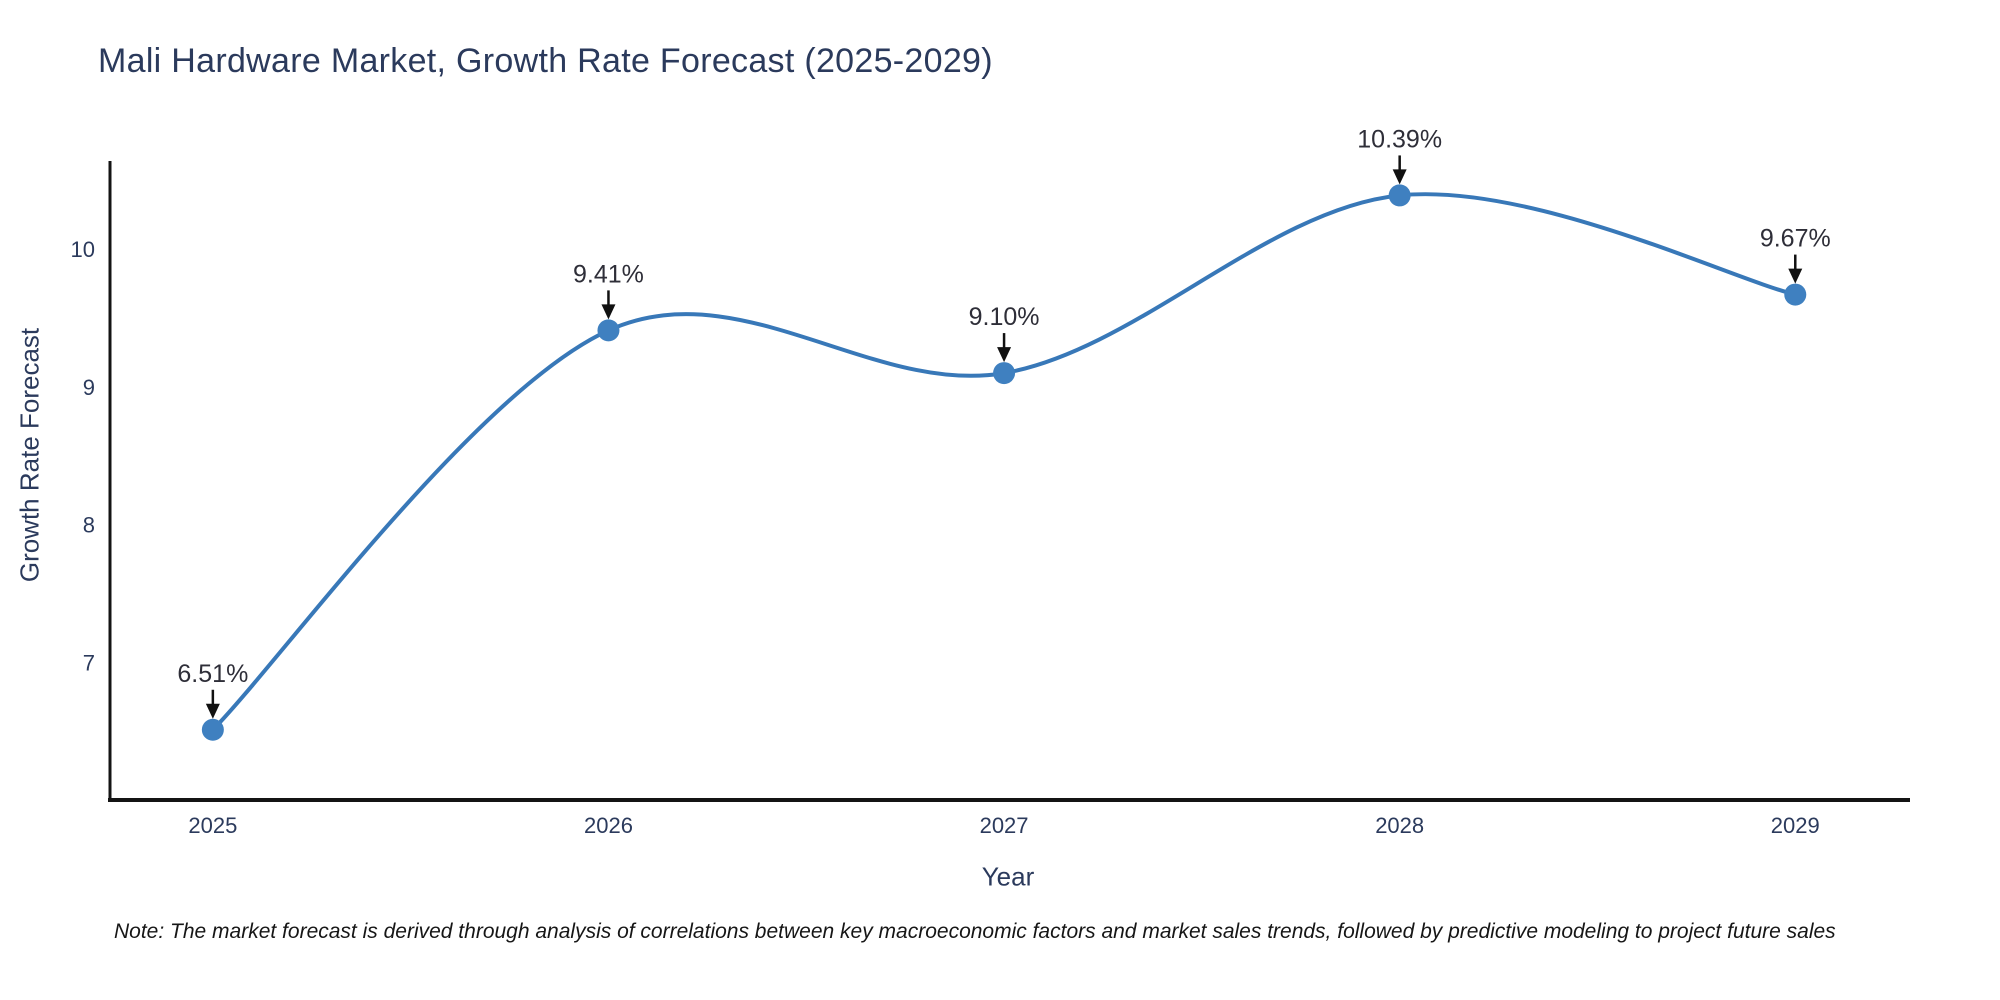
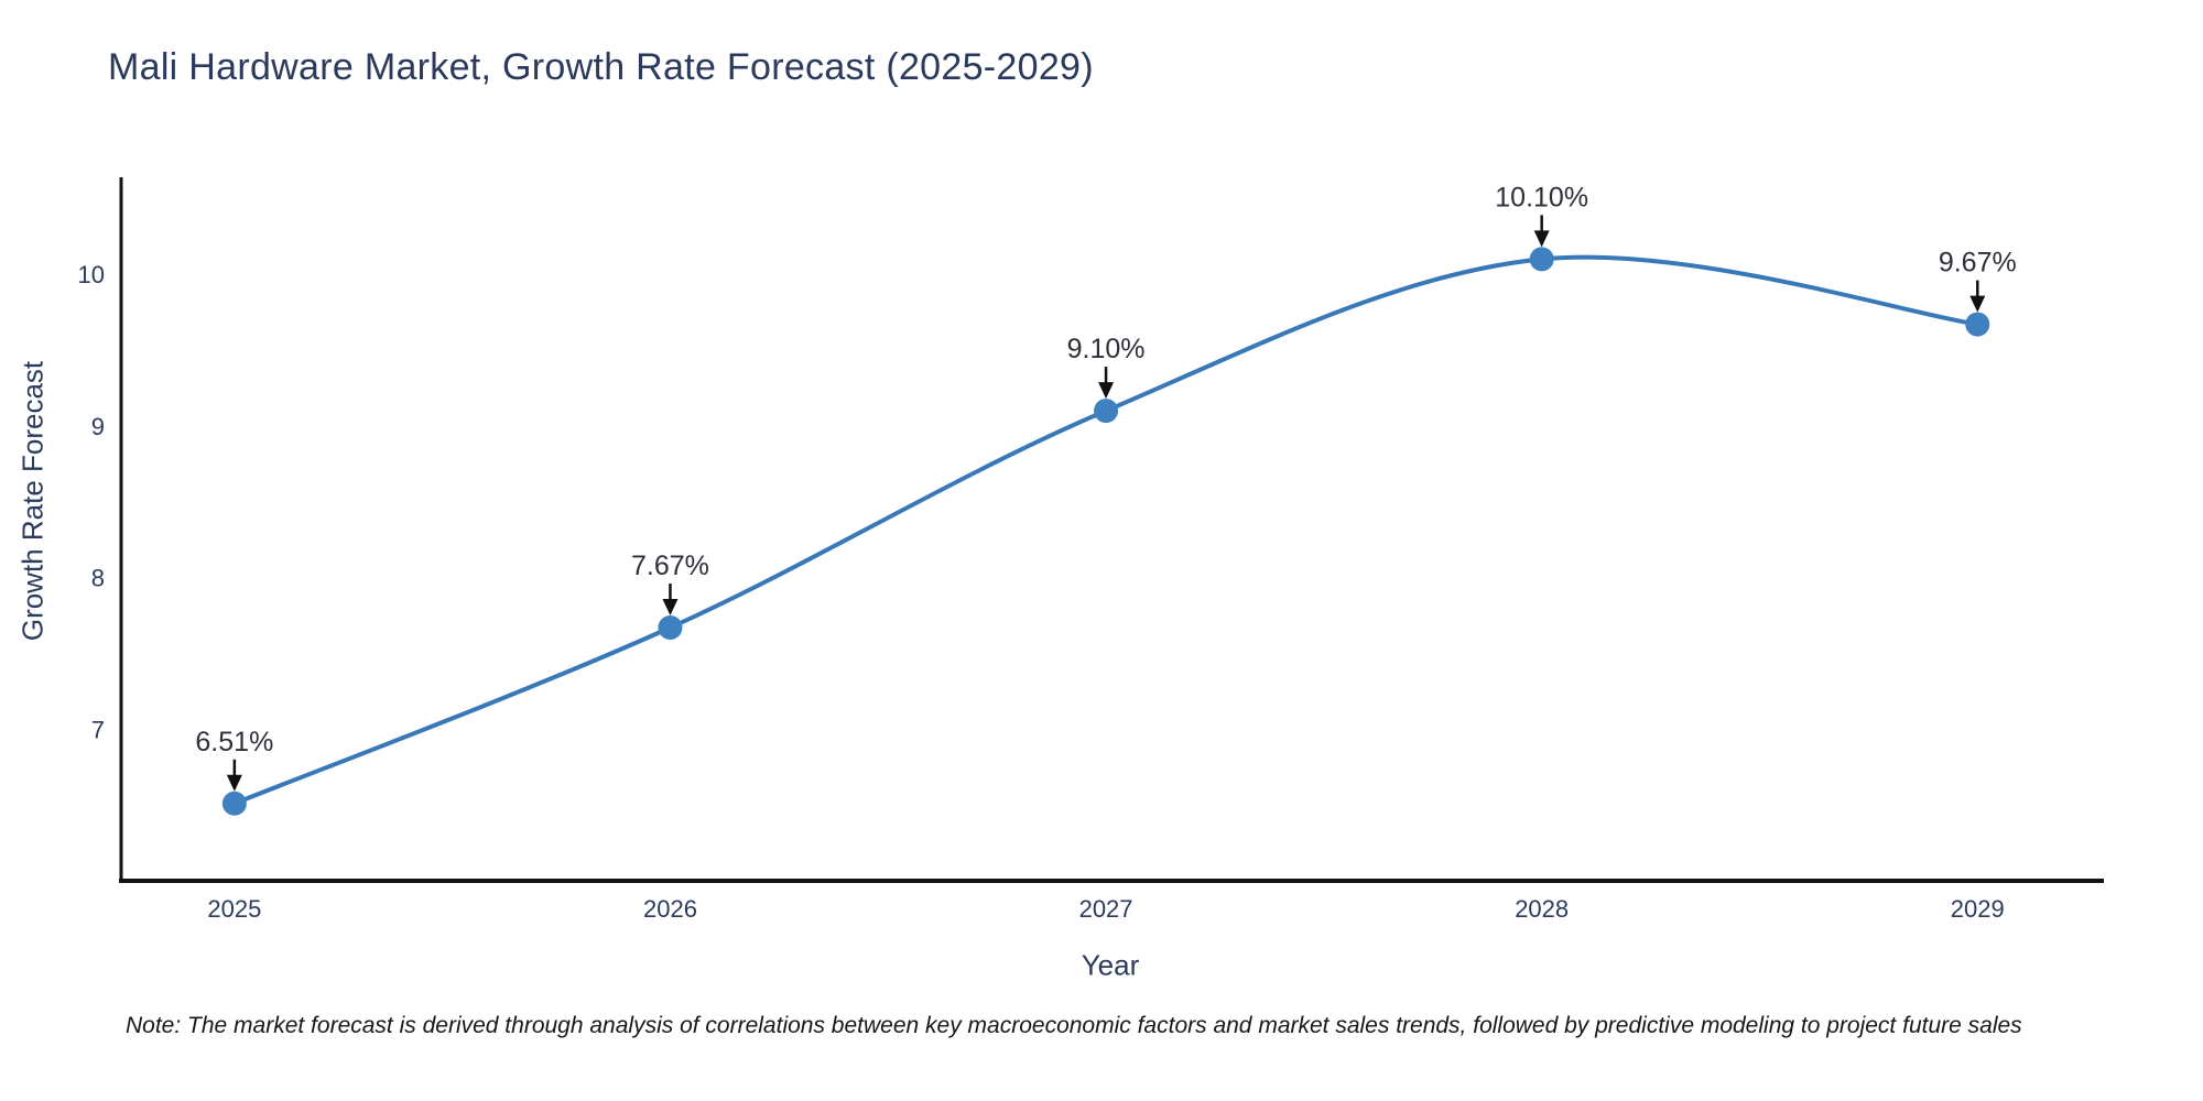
2026: 9.41% -> 7.67%
2028: 10.39% -> 10.10%
